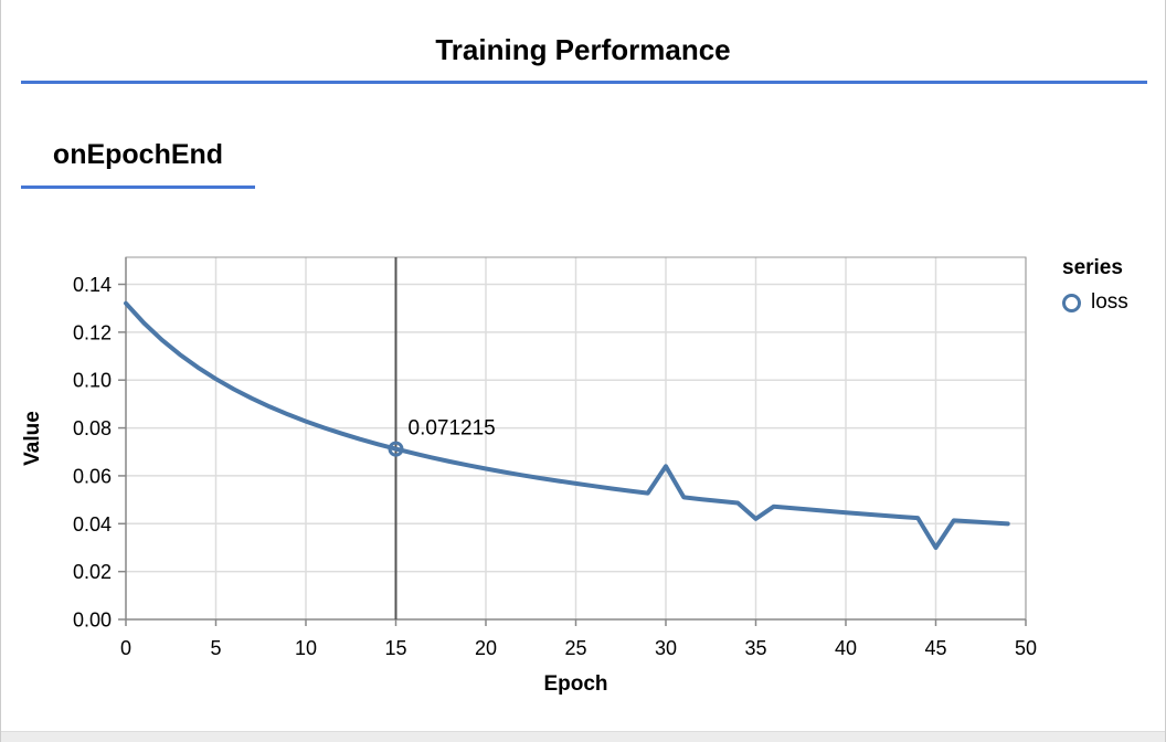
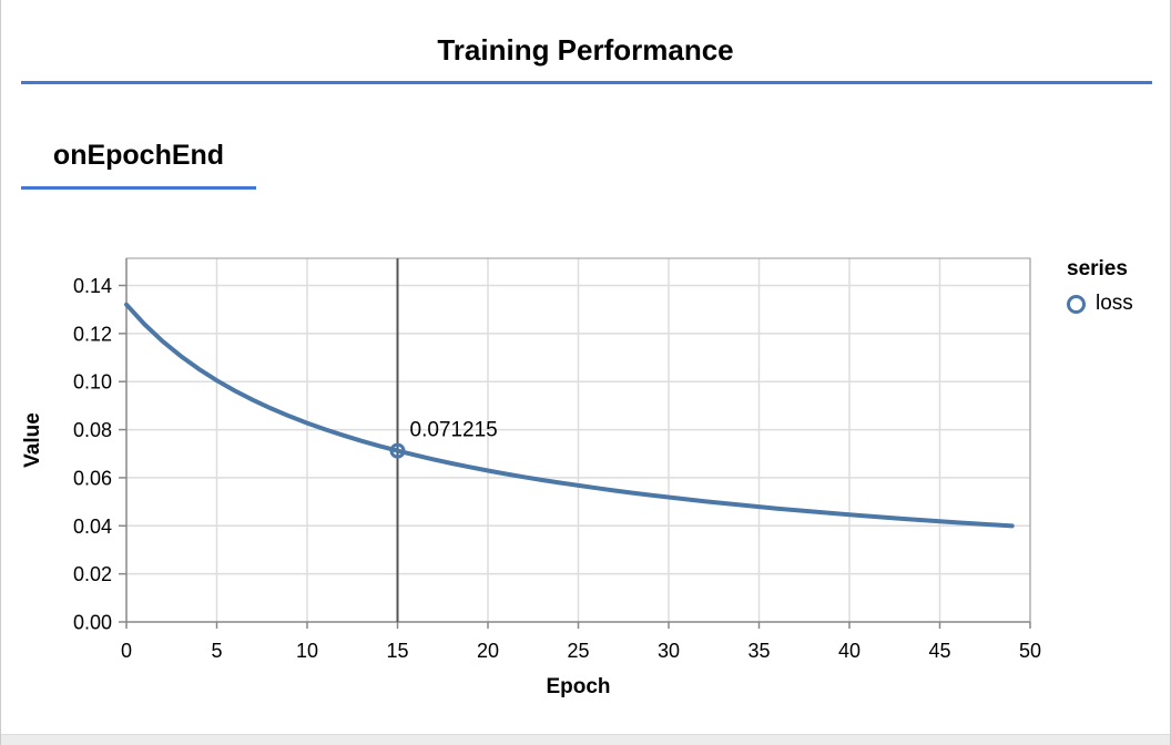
30: 0.064 -> 0.052
35: 0.042 -> 0.048
45: 0.030 -> 0.042
